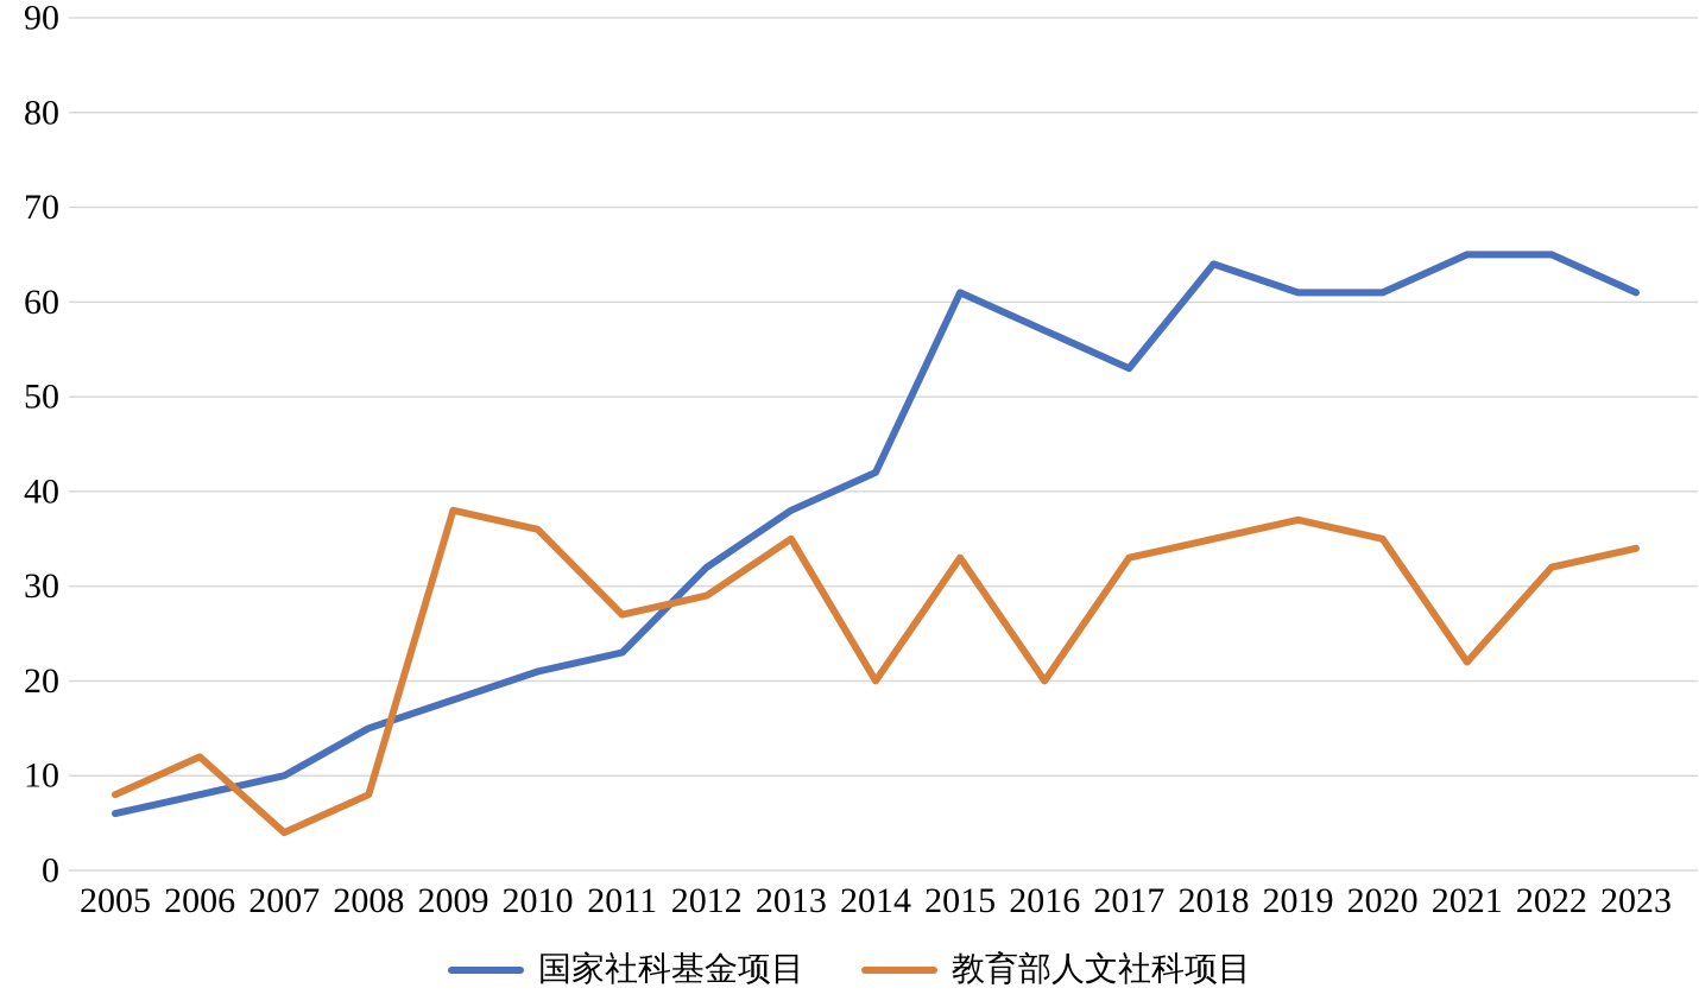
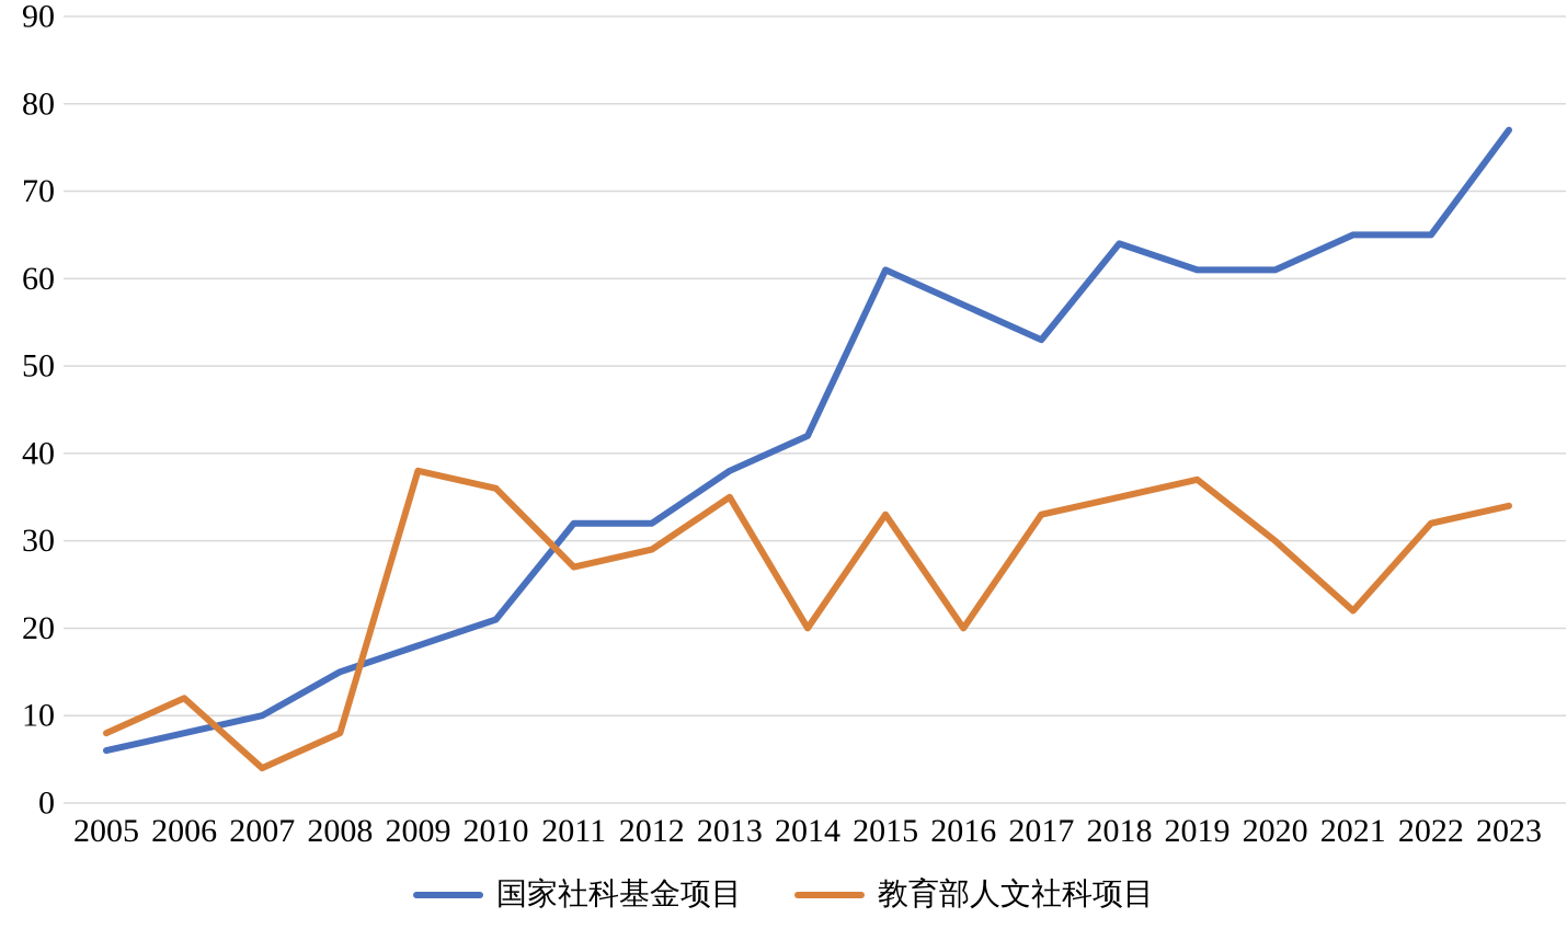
国家社科基金项目/2011: 23 -> 32
教育部人文社科项目/2020: 35 -> 30
国家社科基金项目/2023: 61 -> 77
